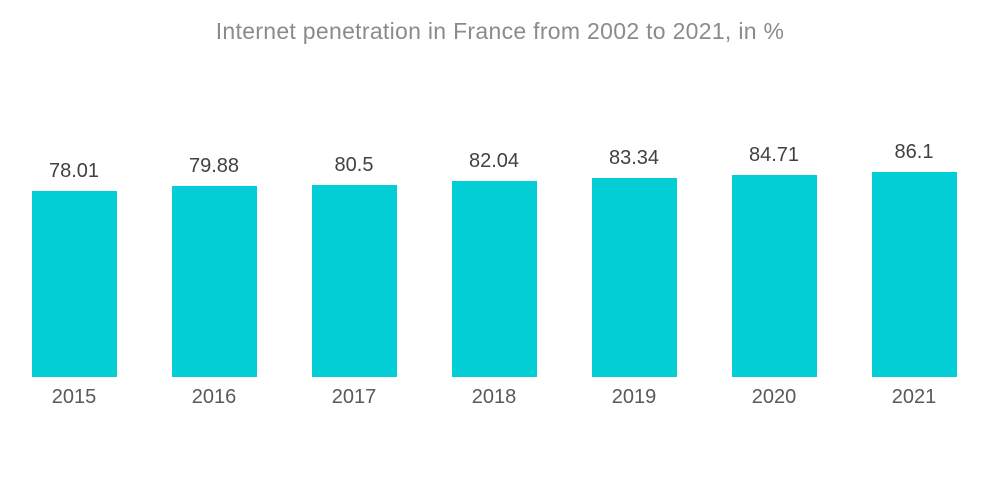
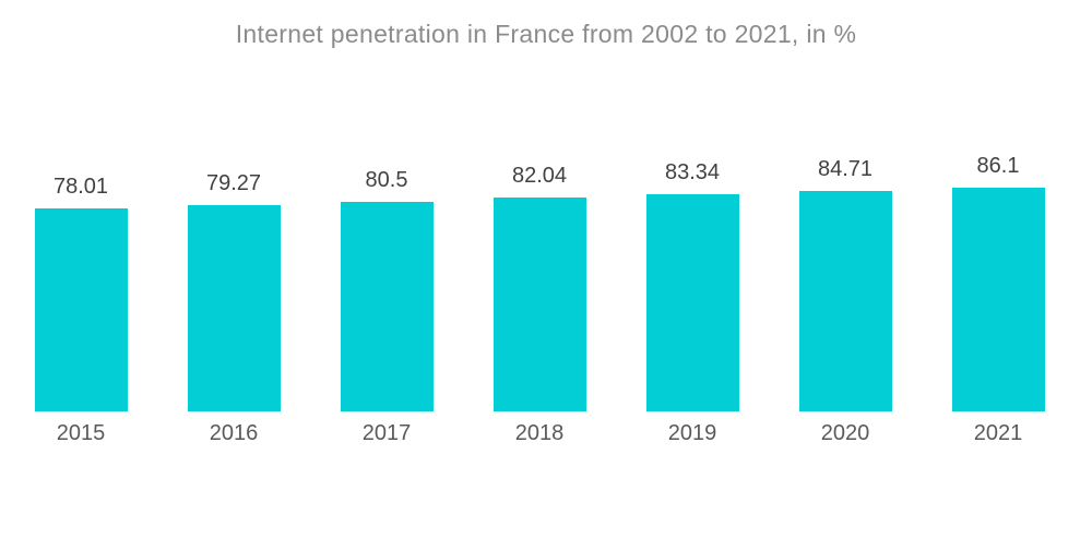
2016: 79.88 -> 79.27
